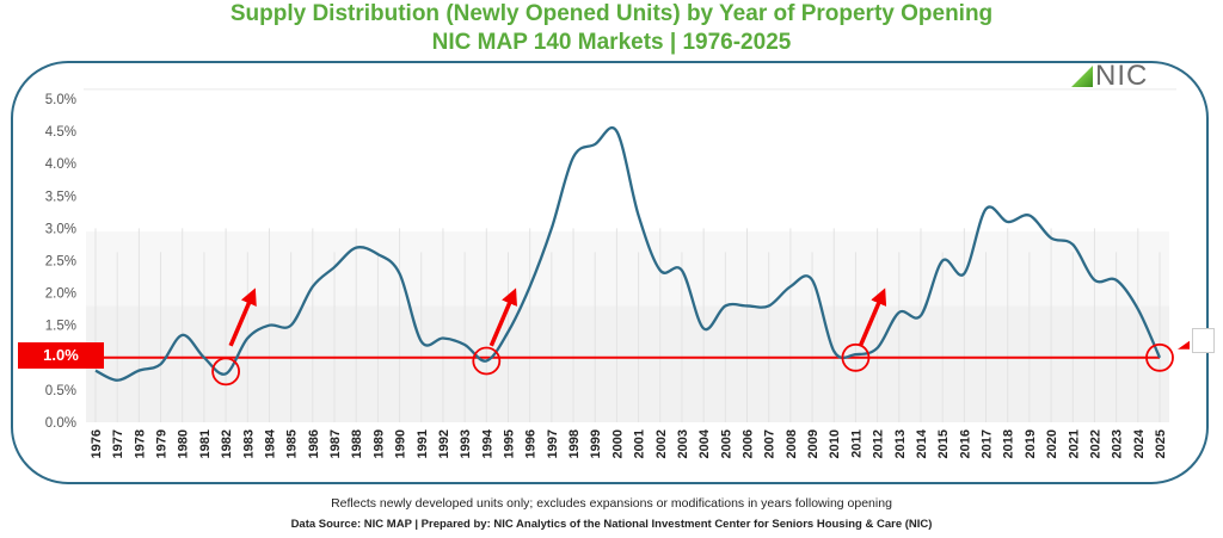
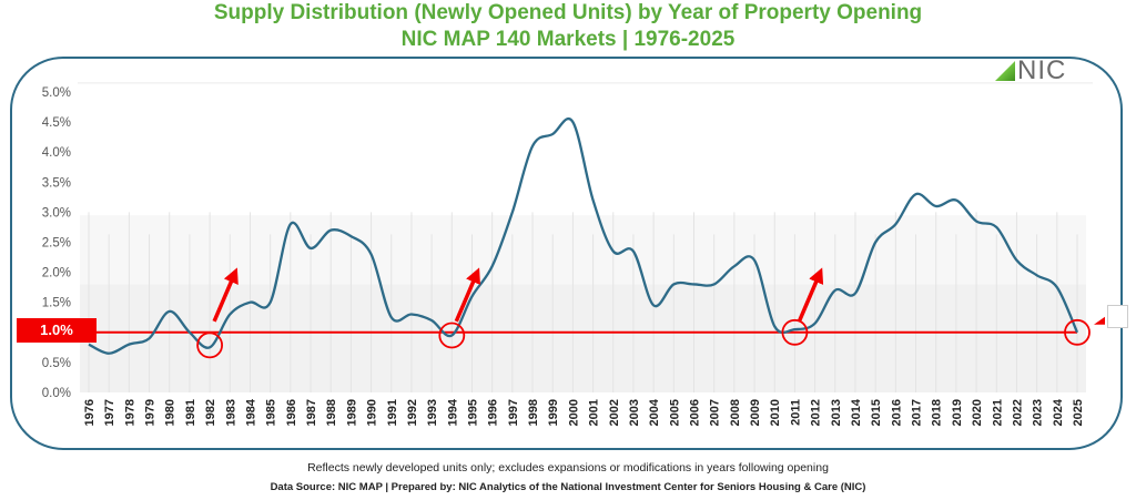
1986: 2.1% -> 2.8%
1995: 1.4% -> 1.6%
2016: 2.3% -> 2.8%
2023: 2.2% -> 1.9%
